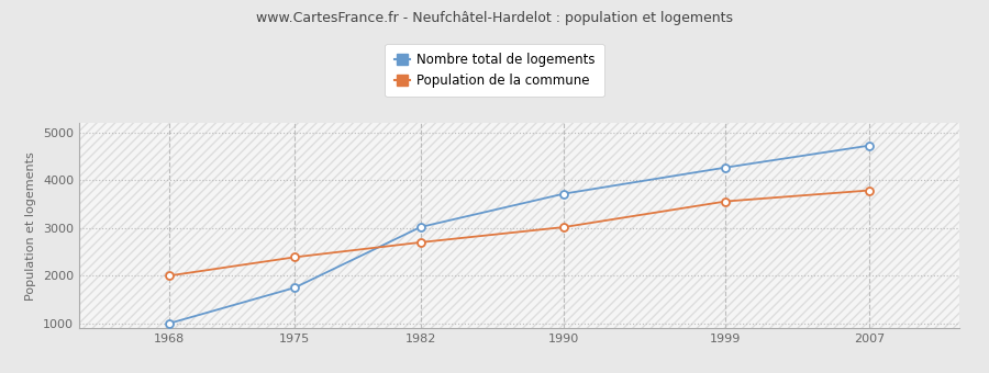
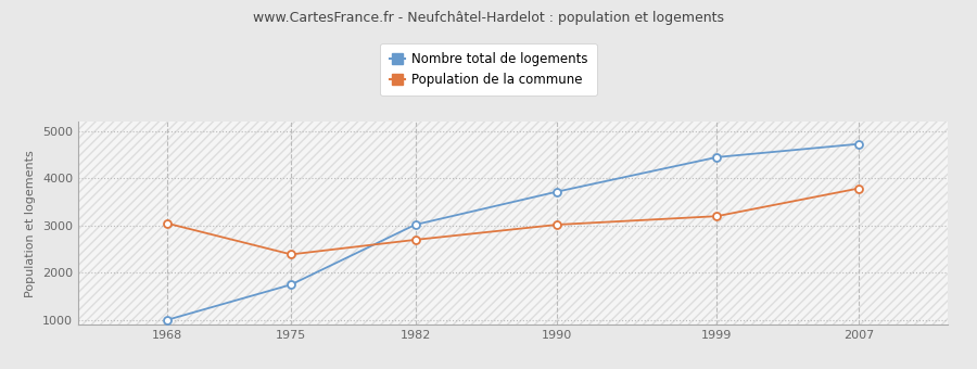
Population de la commune/1968: 2000 -> 3050
Nombre total de logements/1999: 4270 -> 4450
Population de la commune/1999: 3560 -> 3200
